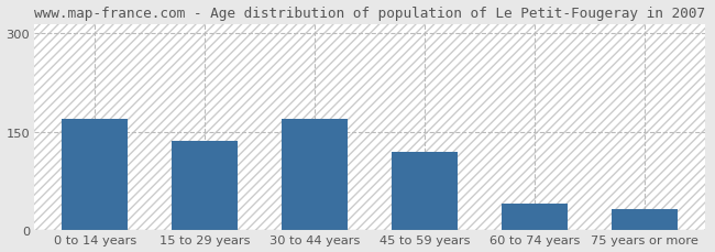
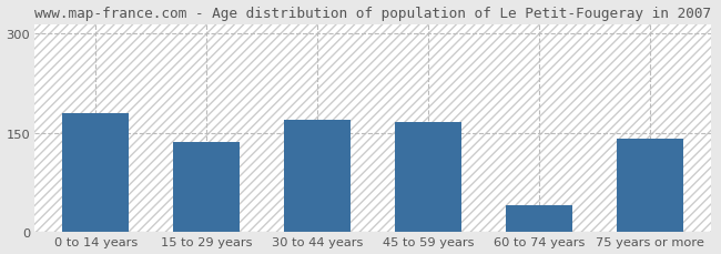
0 to 14 years: 170 -> 180
45 to 59 years: 120 -> 166
75 years or more: 33 -> 142
